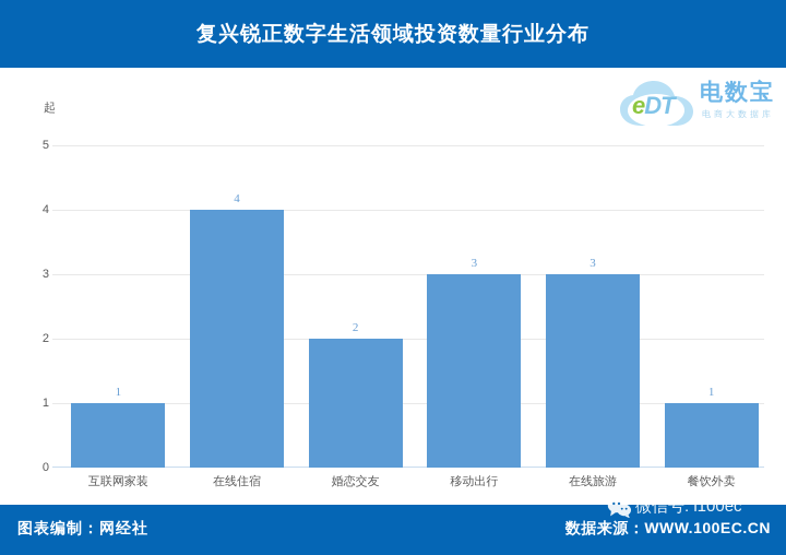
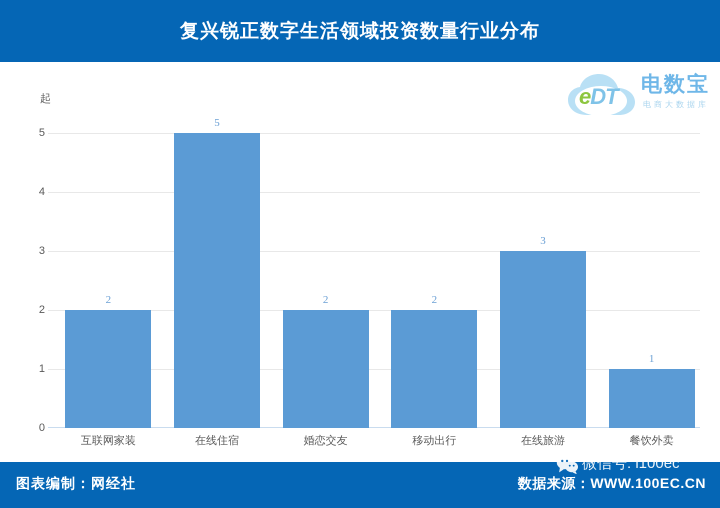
互联网家装: 1 -> 2
在线住宿: 4 -> 5
移动出行: 3 -> 2
